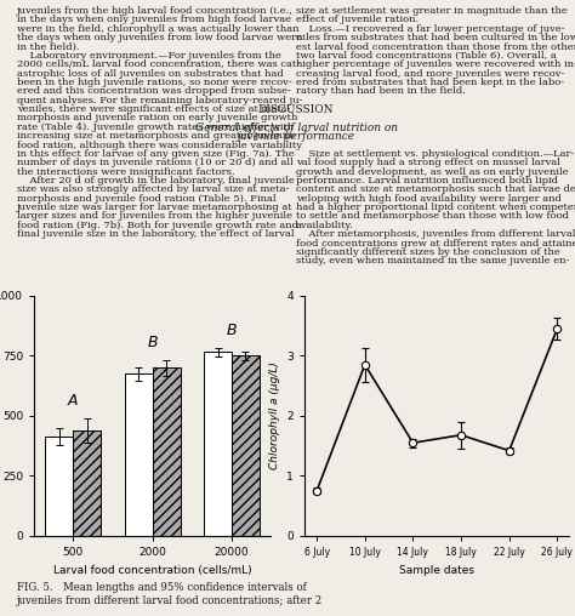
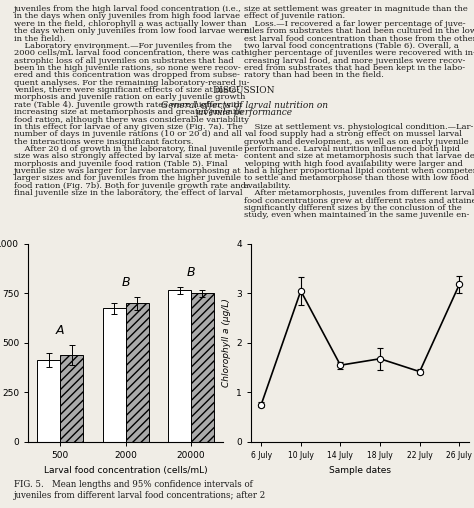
10 July: 2.85 -> 3.05
26 July: 3.45 -> 3.18
